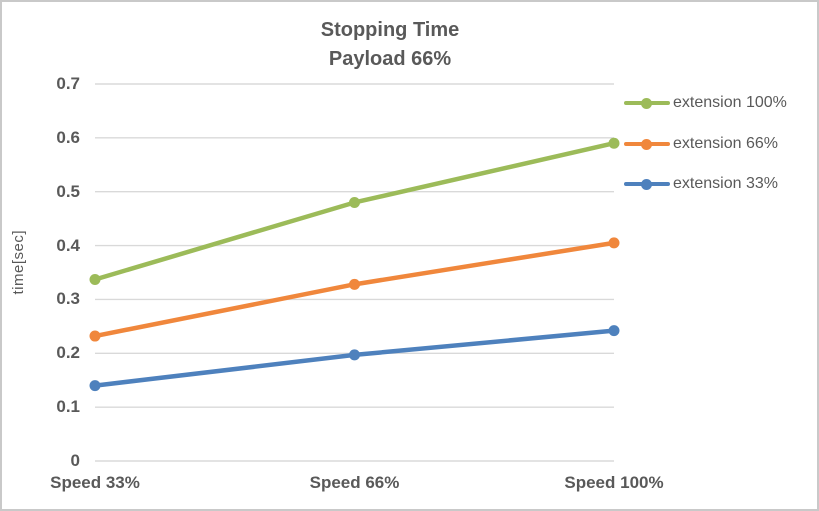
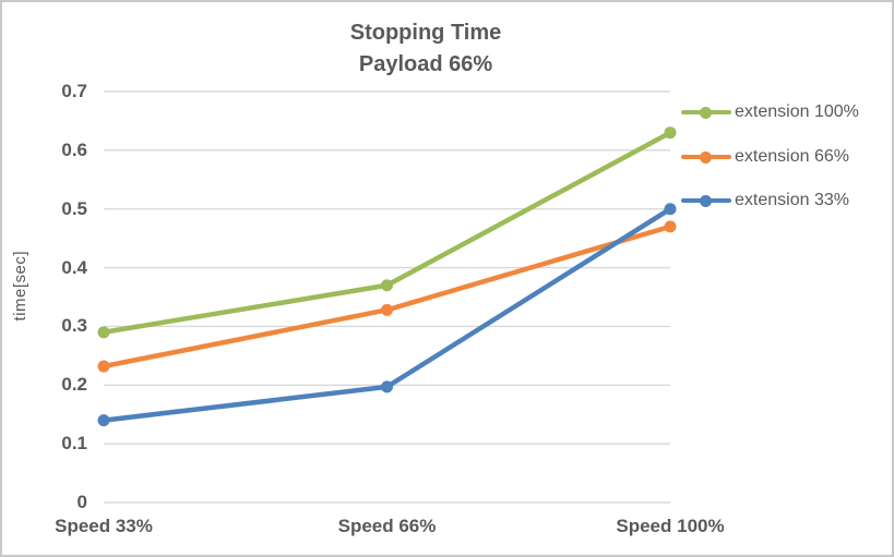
extension 100%/Speed 33%: 0.34 -> 0.29
extension 100%/Speed 66%: 0.48 -> 0.37
extension 100%/Speed 100%: 0.59 -> 0.63
extension 66%/Speed 100%: 0.41 -> 0.47
extension 33%/Speed 100%: 0.24 -> 0.50
